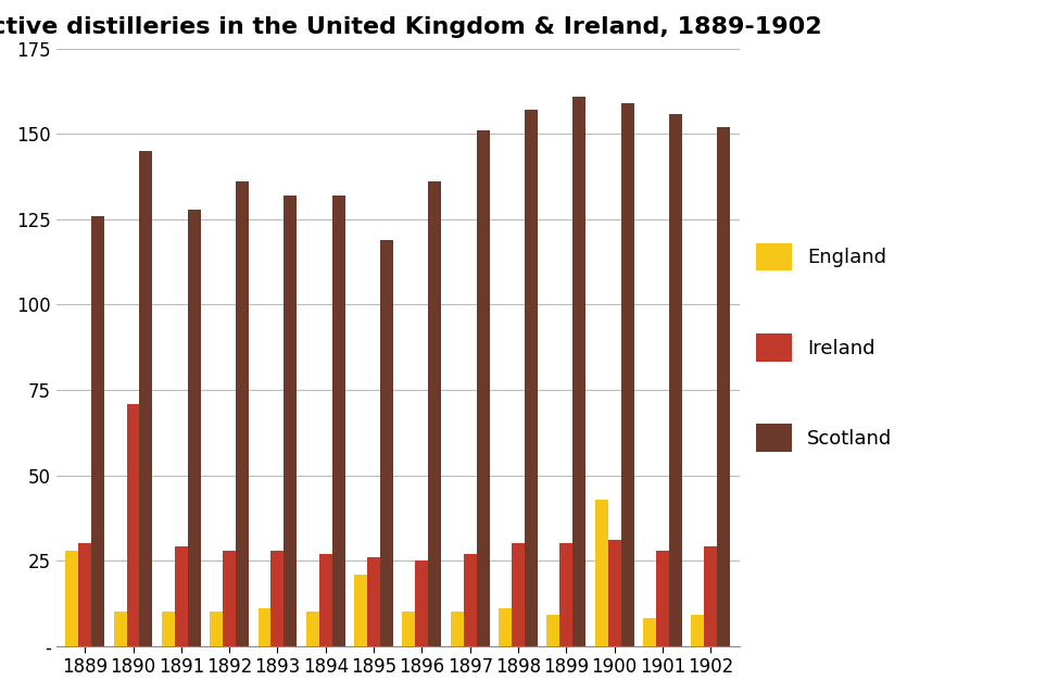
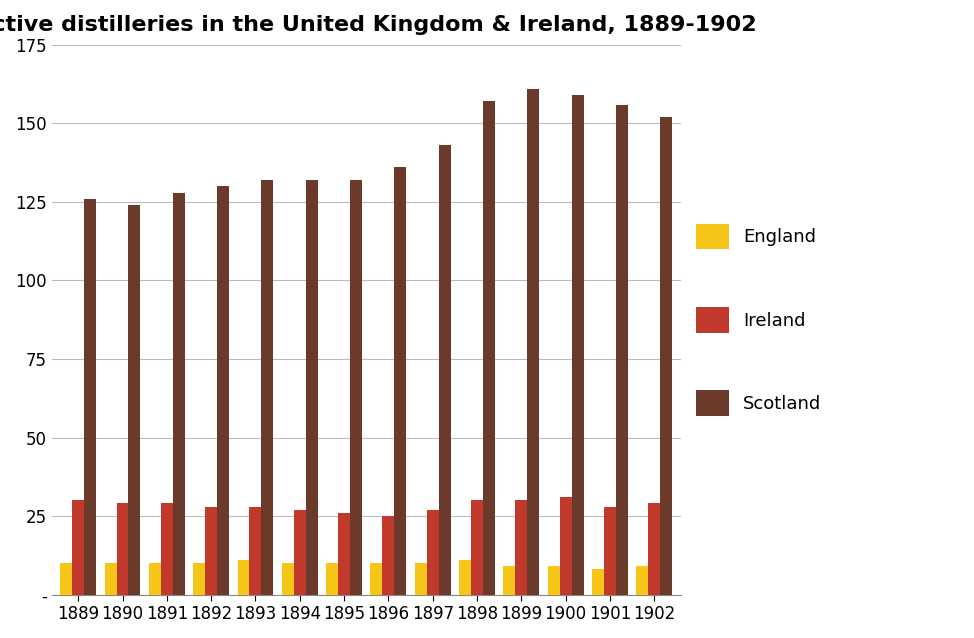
England/1889: 28 -> 10
Ireland/1890: 71 -> 29
Scotland/1890: 145 -> 124
Scotland/1892: 136 -> 130
England/1895: 21 -> 10
Scotland/1895: 119 -> 132
Scotland/1897: 151 -> 143
England/1900: 43 -> 9
